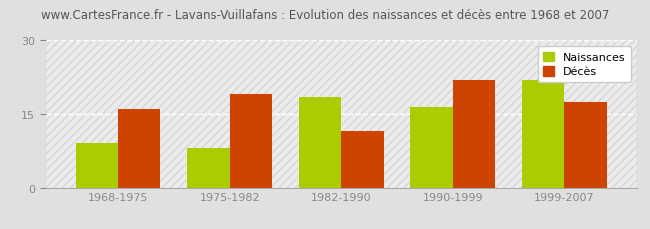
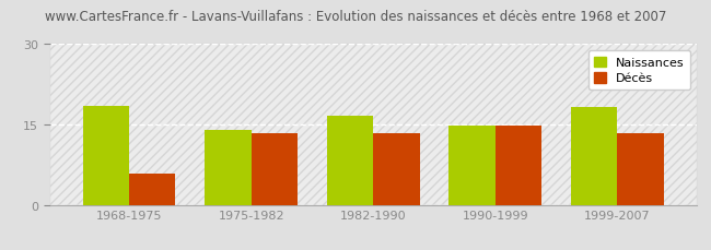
Naissances/1968-1975: 9.0 -> 18.5
Décès/1968-1975: 16.0 -> 5.8
Naissances/1975-1982: 8.0 -> 13.9
Décès/1975-1982: 19.0 -> 13.4
Naissances/1982-1990: 18.5 -> 16.7
Décès/1982-1990: 11.5 -> 13.4
Naissances/1990-1999: 16.5 -> 14.7
Décès/1990-1999: 22.0 -> 14.7
Naissances/1999-2007: 22.0 -> 18.2
Décès/1999-2007: 17.5 -> 13.4
